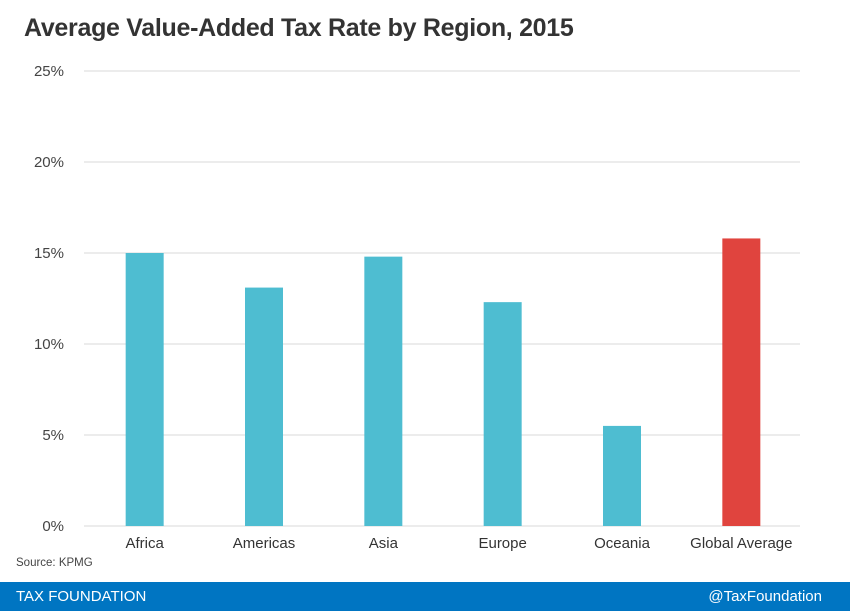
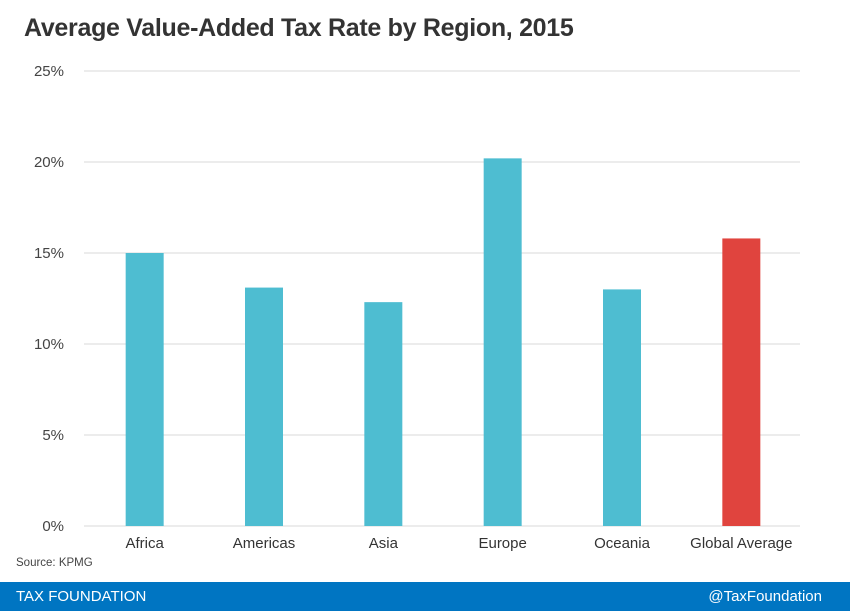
Asia: 14.8% -> 12.3%
Europe: 12.3% -> 20.2%
Oceania: 5.5% -> 13.0%
